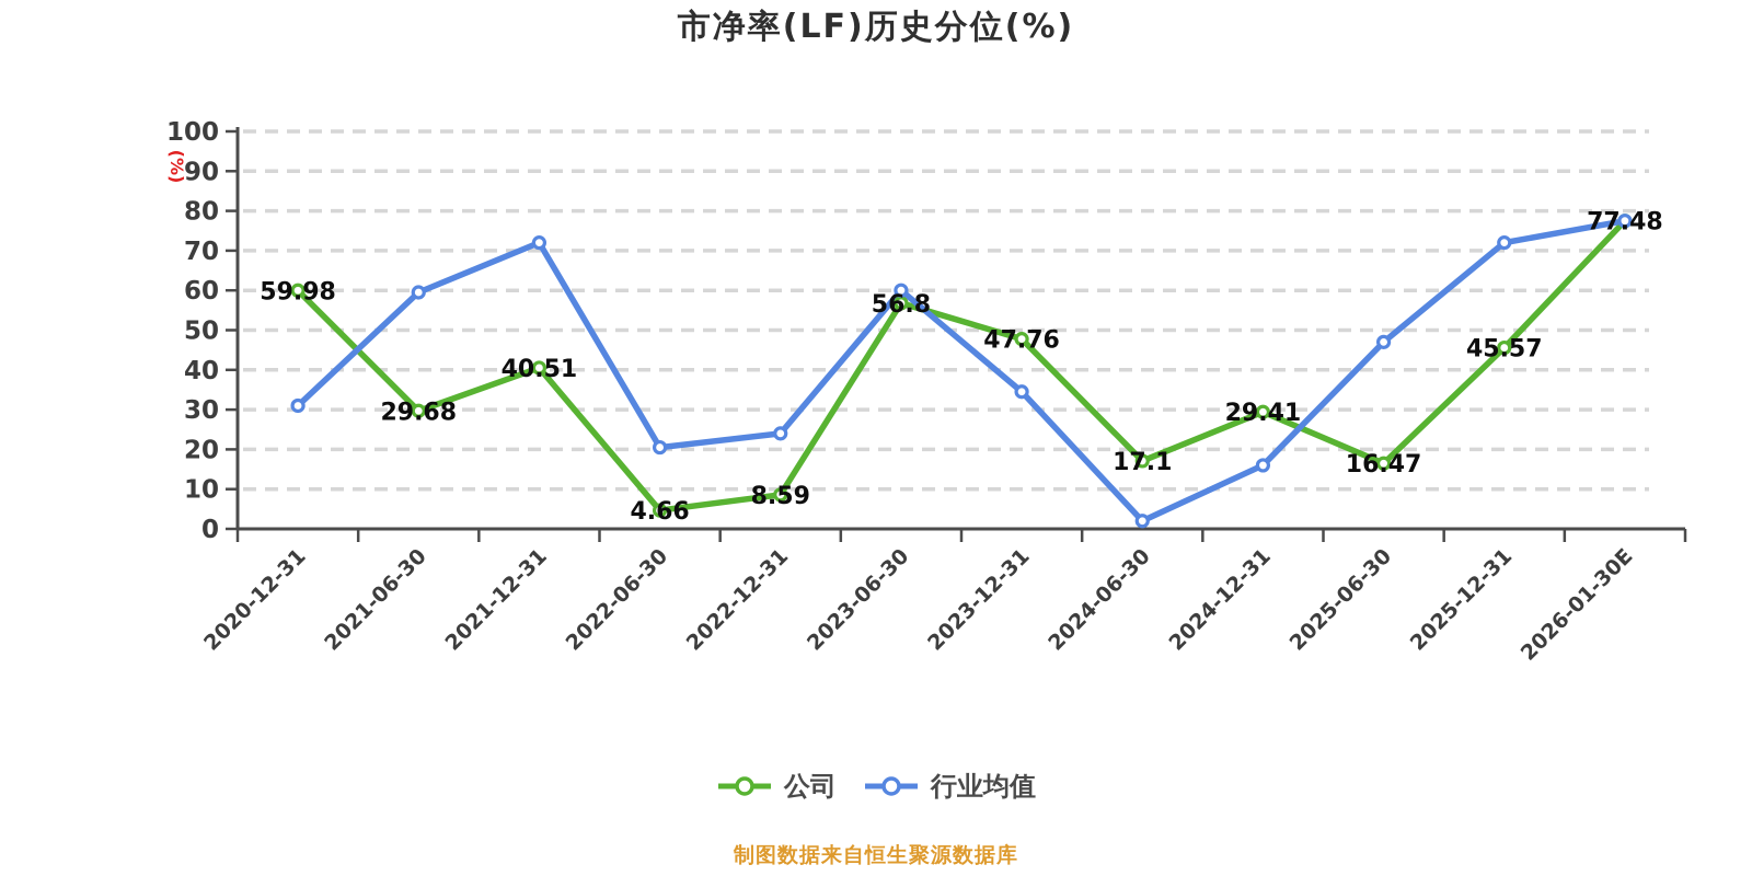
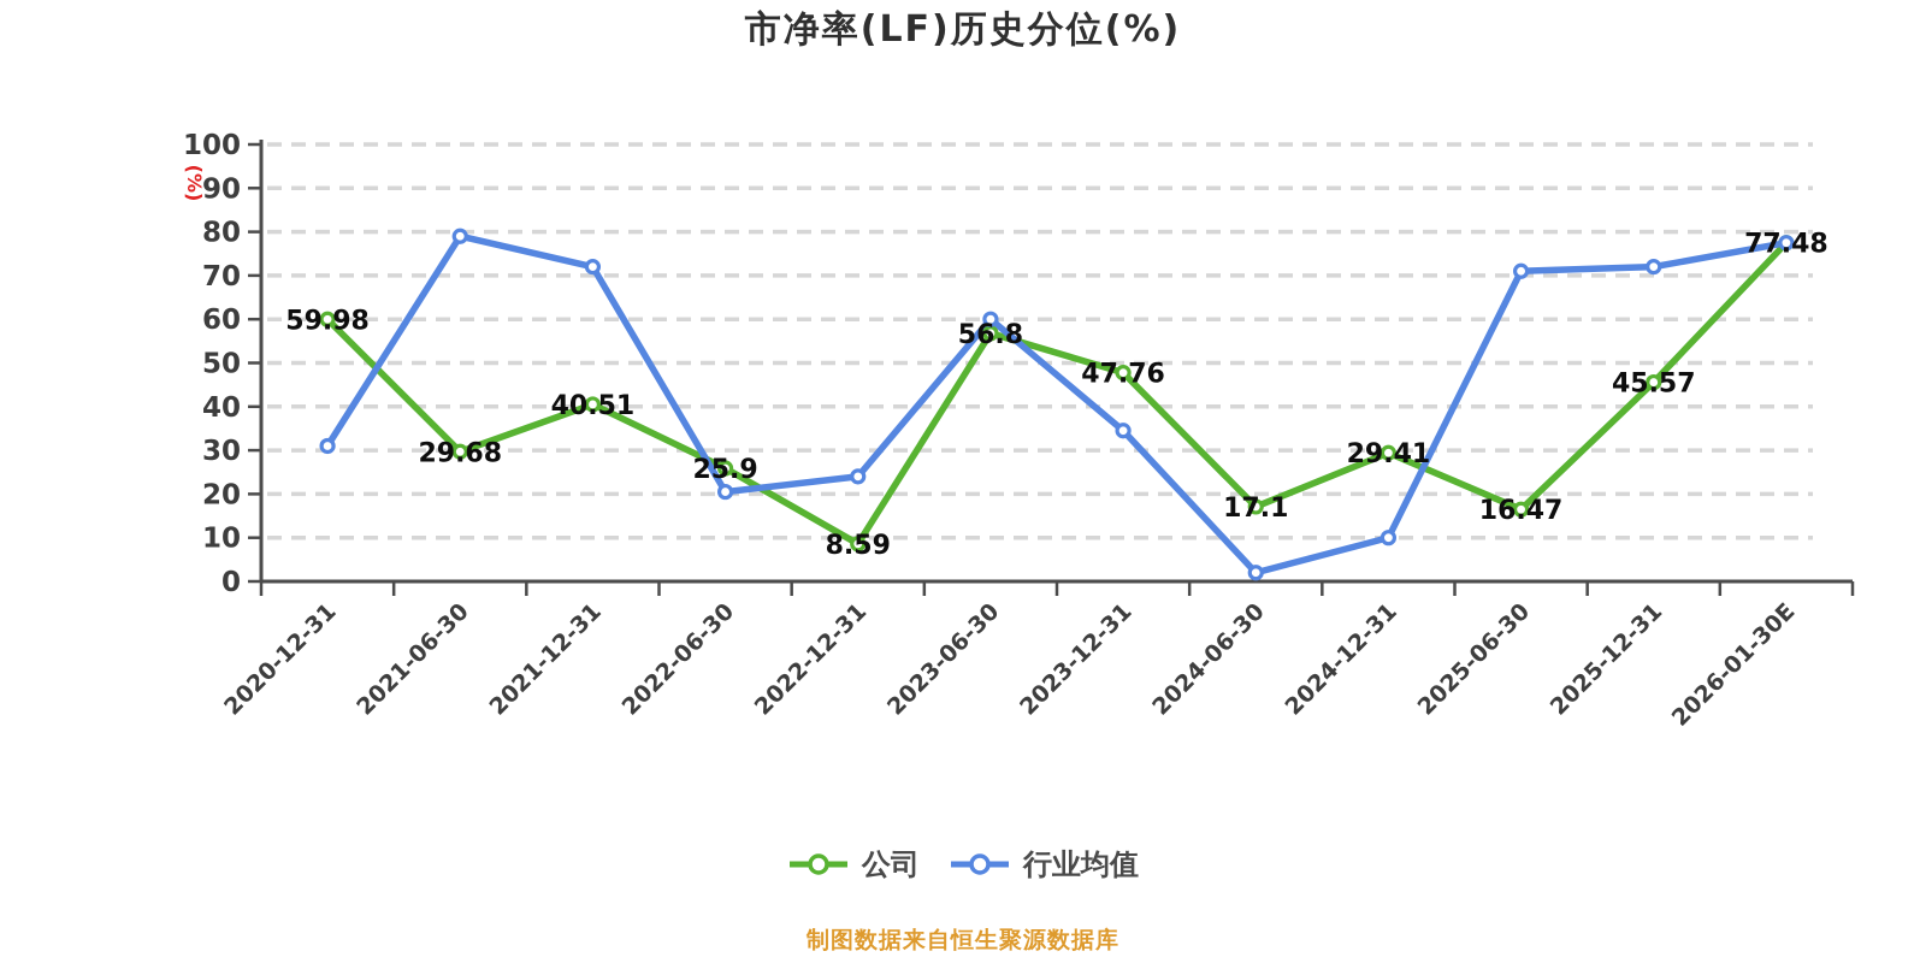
行业均值/2021-06-30: 60 -> 79
公司/2022-06-30: 4.66 -> 25.9
行业均值/2024-12-31: 16 -> 10
行业均值/2025-06-30: 47 -> 71
